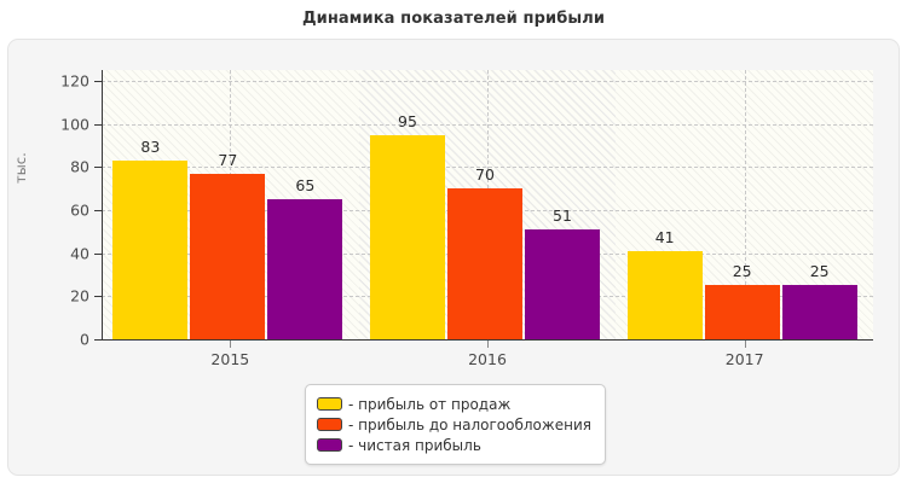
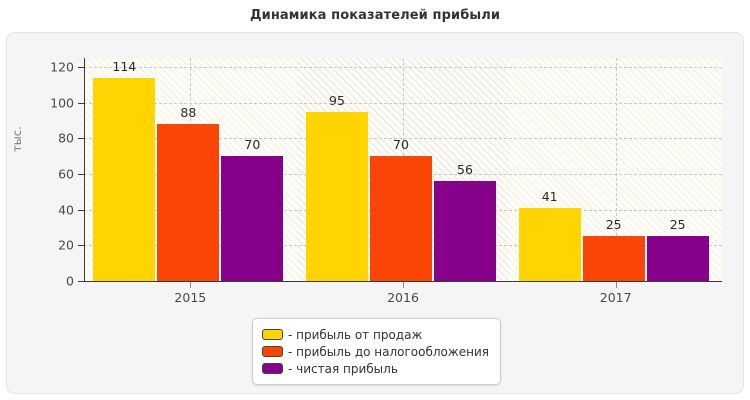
- прибыль от продаж/2015: 83 -> 114
- прибыль до налогообложения/2015: 77 -> 88
- чистая прибыль/2015: 65 -> 70
- чистая прибыль/2016: 51 -> 56
